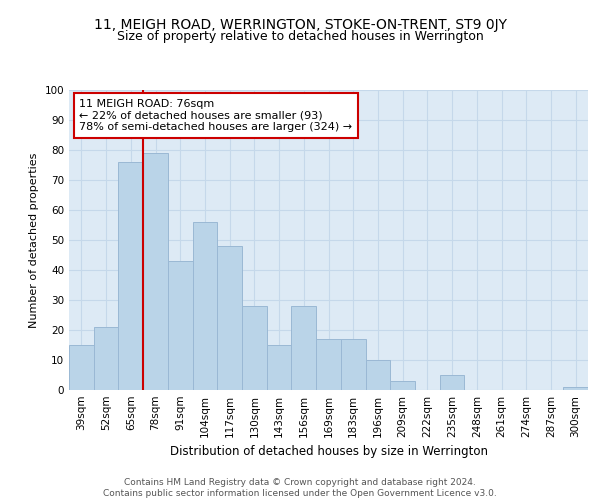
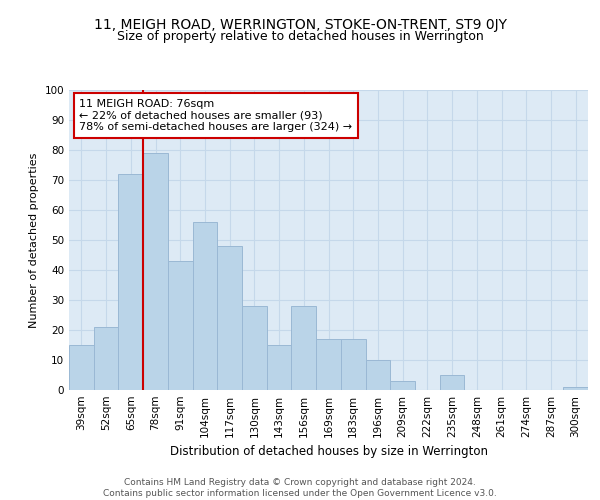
65sqm: 76 -> 72
